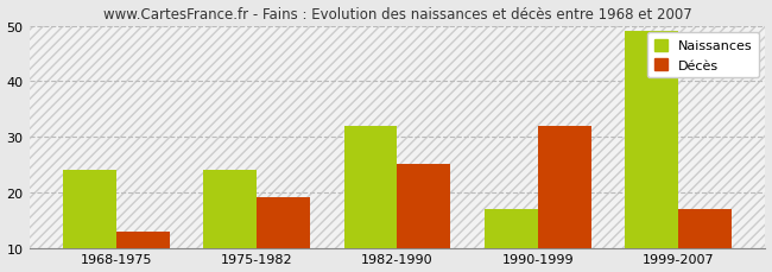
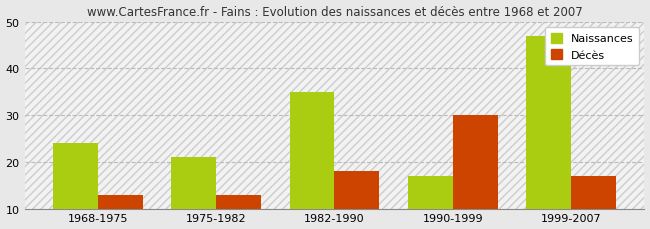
Naissances/1975-1982: 24 -> 21
Décès/1975-1982: 19 -> 13
Naissances/1982-1990: 32 -> 35
Décès/1982-1990: 25 -> 18
Décès/1990-1999: 32 -> 30
Naissances/1999-2007: 49 -> 47
